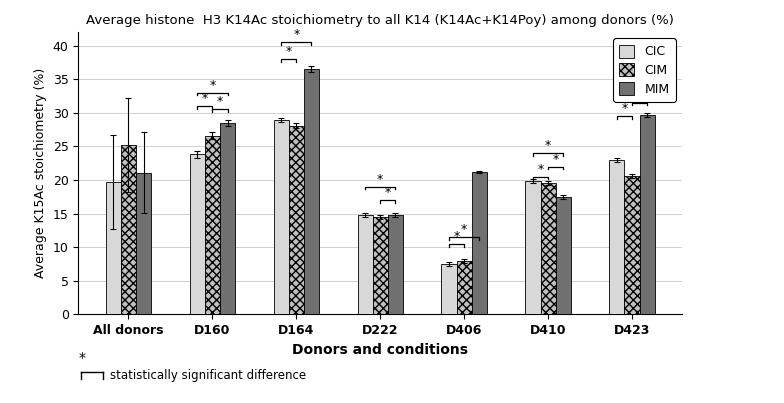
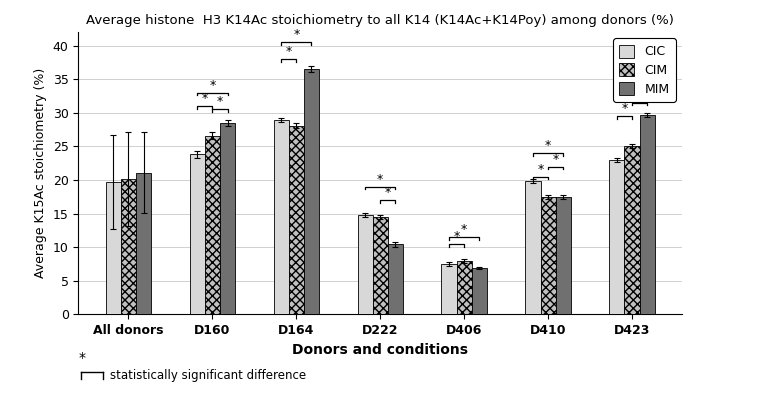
CIM/All donors: 25.2 -> 20.1
MIM/D222: 14.8 -> 10.4
MIM/D406: 21.2 -> 6.9
CIM/D410: 19.6 -> 17.5
CIM/D423: 20.6 -> 25.0
